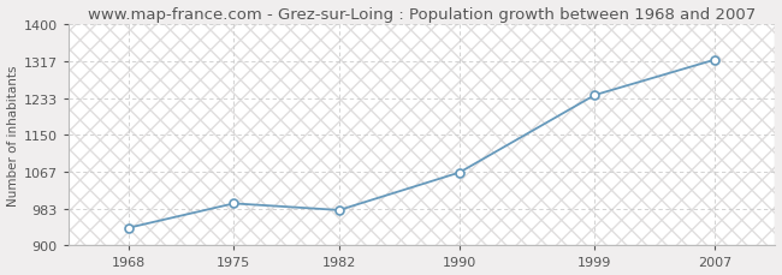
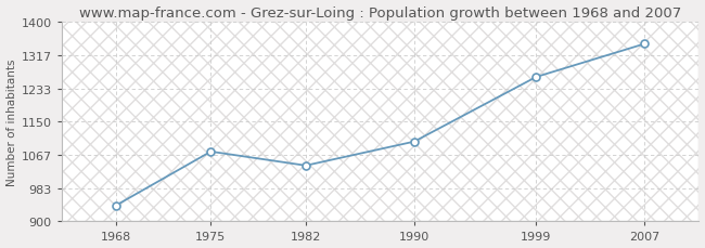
1975: 995 -> 1075
1982: 980 -> 1040
1990: 1065 -> 1100
1999: 1240 -> 1262
2007: 1320 -> 1345
